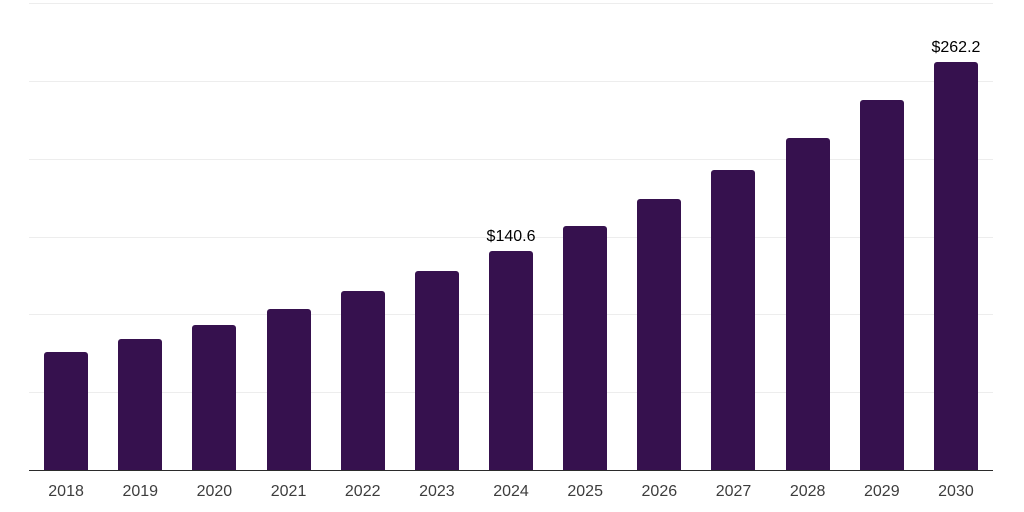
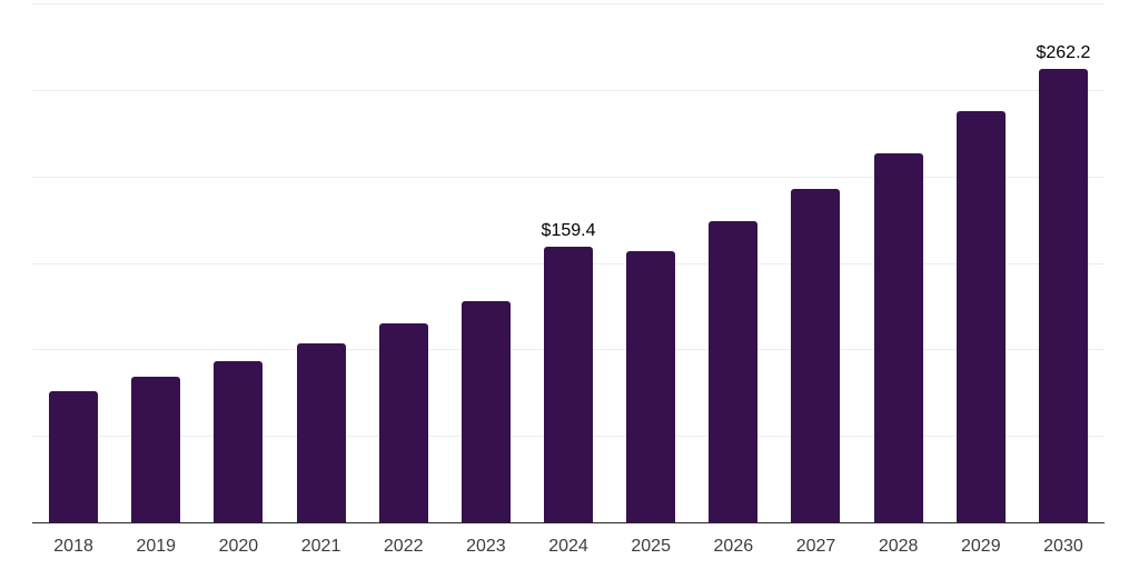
2024: $140.6 -> $159.4
